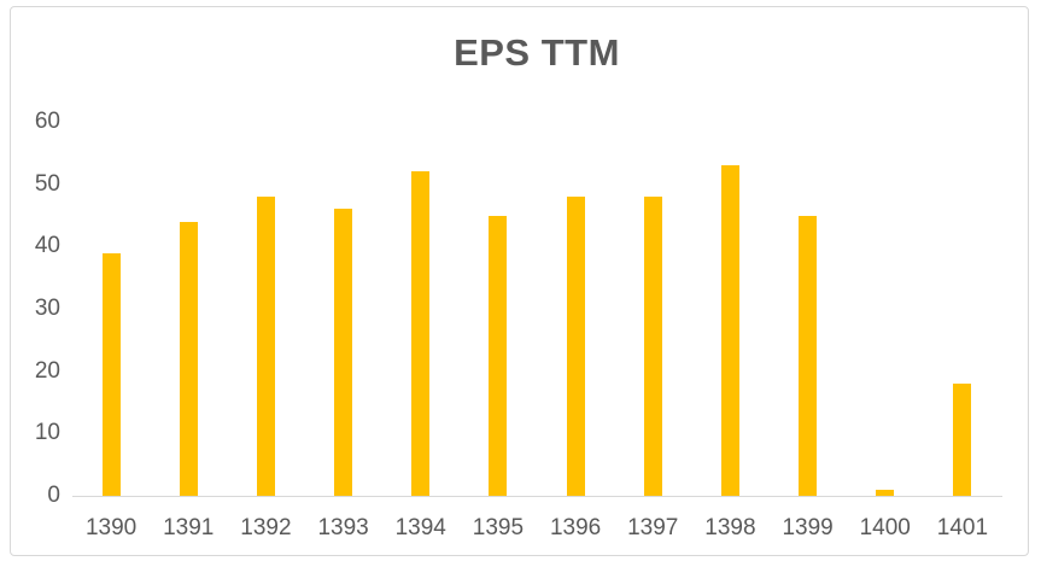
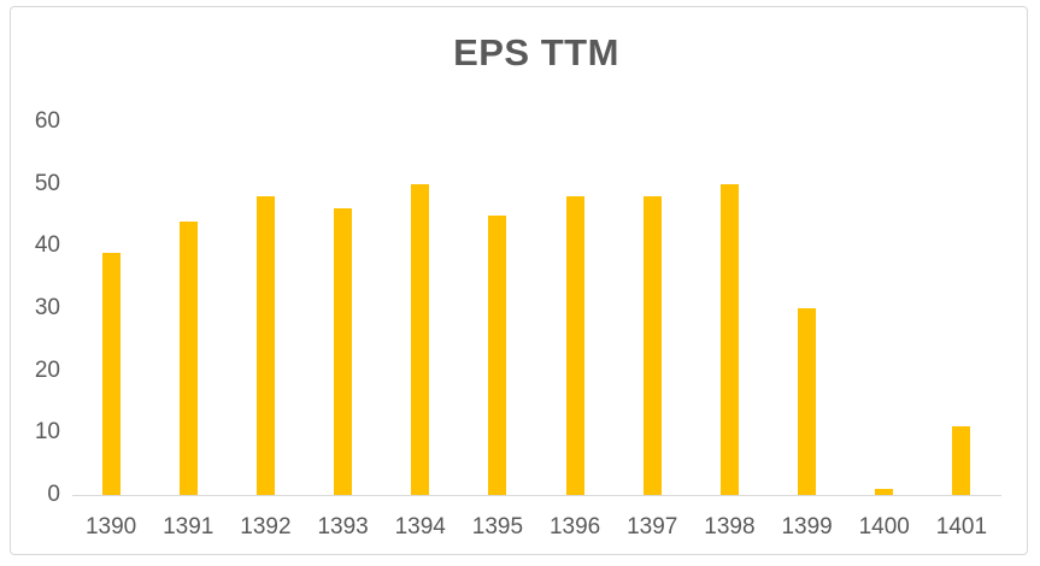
1394: 52 -> 50
1398: 53 -> 50
1399: 45 -> 30
1401: 18 -> 11
